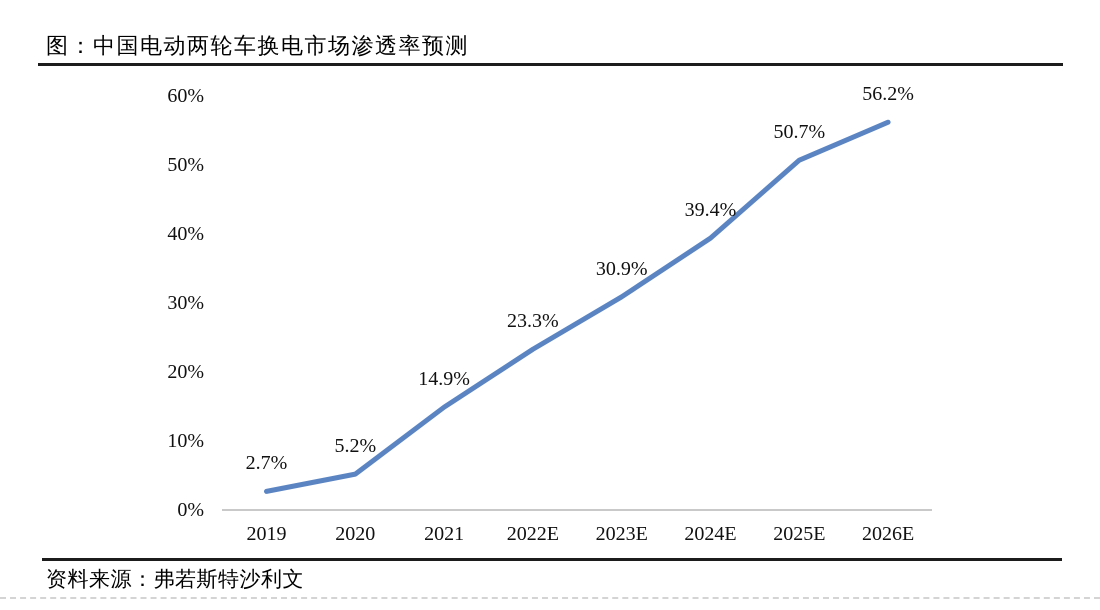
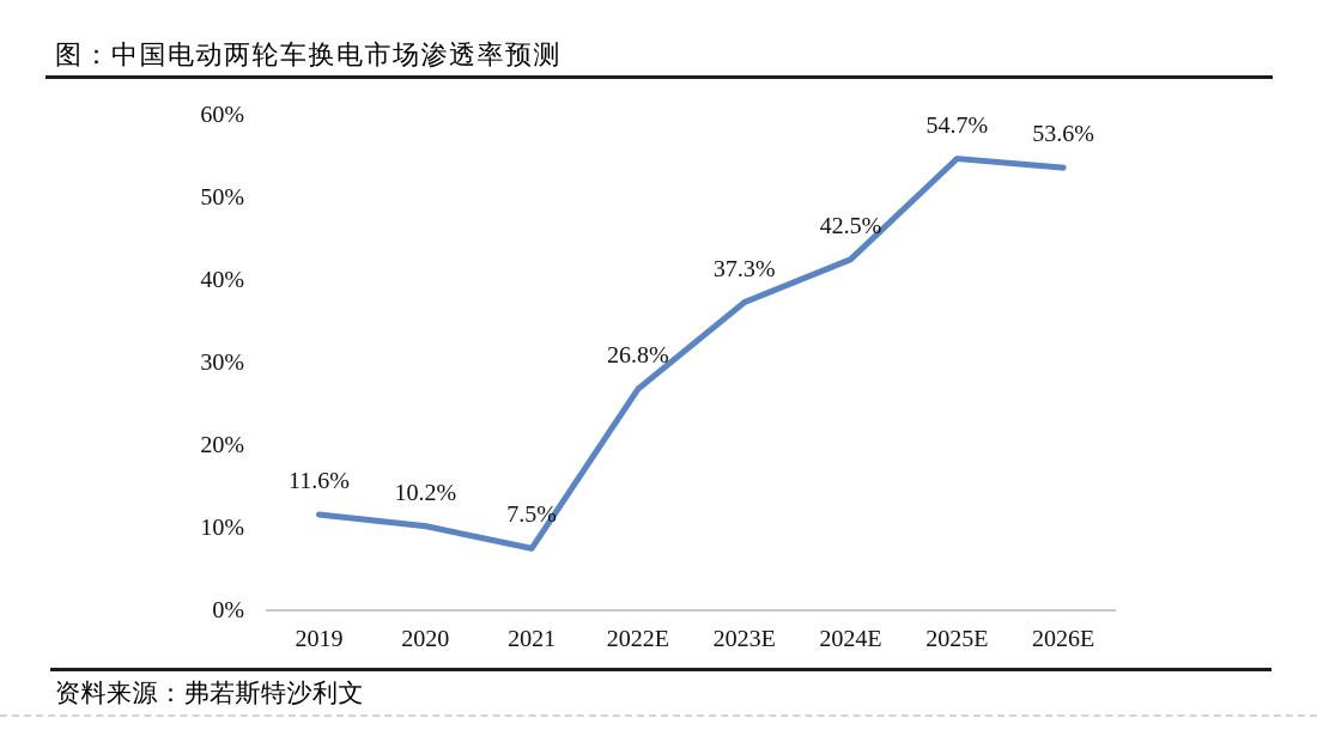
2019: 2.7% -> 11.6%
2020: 5.2% -> 10.2%
2021: 14.9% -> 7.5%
2022E: 23.3% -> 26.8%
2023E: 30.9% -> 37.3%
2024E: 39.4% -> 42.5%
2025E: 50.7% -> 54.7%
2026E: 56.2% -> 53.6%
